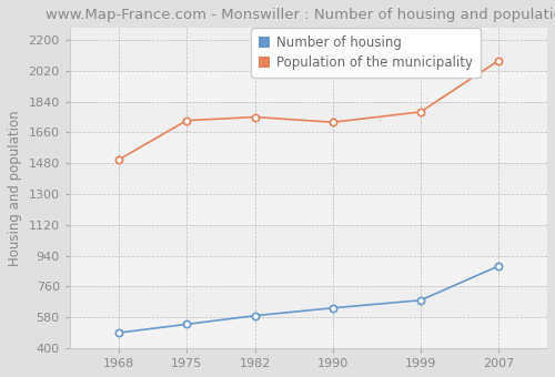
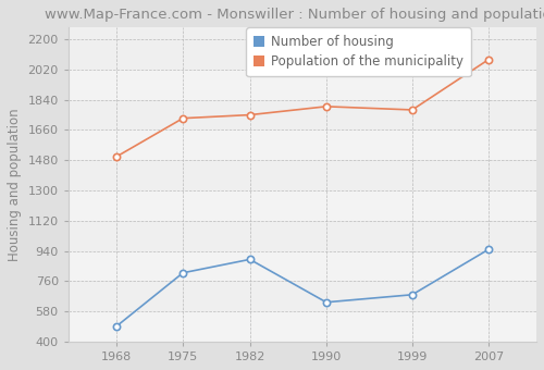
Number of housing/1975: 540 -> 810
Number of housing/1982: 590 -> 890
Population of the municipality/1990: 1720 -> 1800
Number of housing/2007: 880 -> 950
